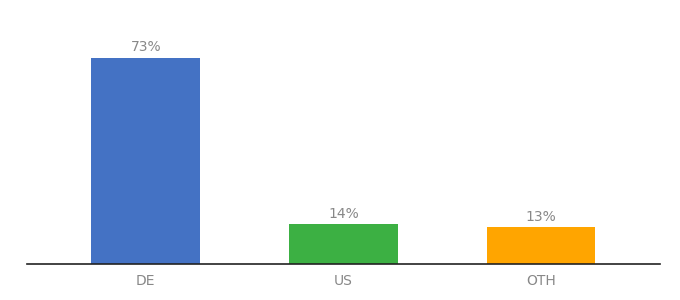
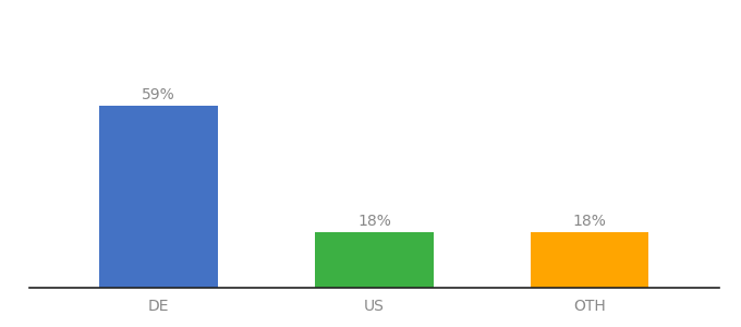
DE: 73% -> 59%
US: 14% -> 18%
OTH: 13% -> 18%
